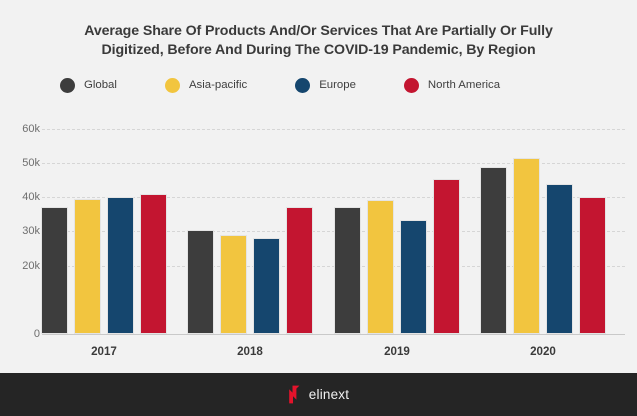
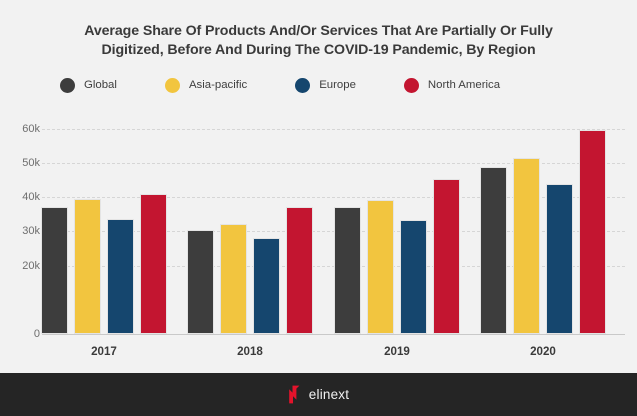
Europe/2017: 40k -> 34k
Asia-pacific/2018: 29k -> 32k
North America/2020: 40k -> 60k
